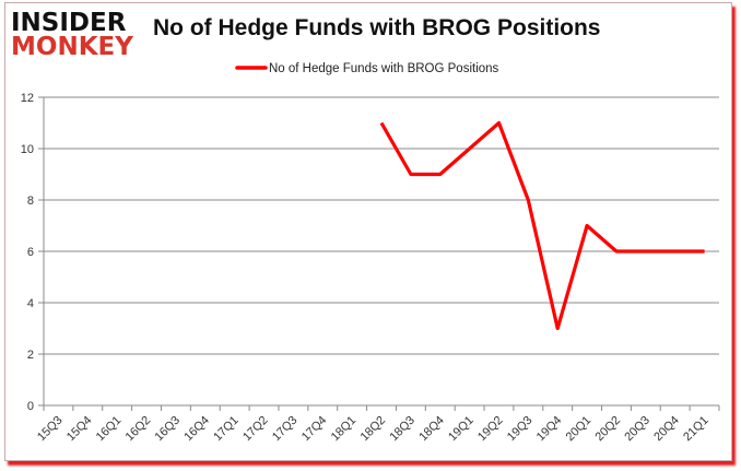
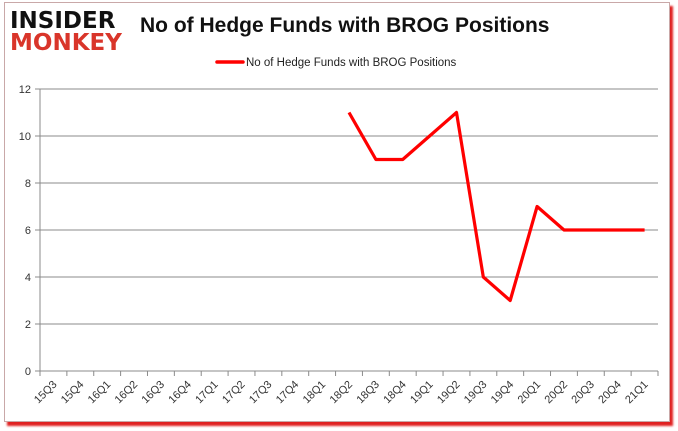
19Q3: 8 -> 4
